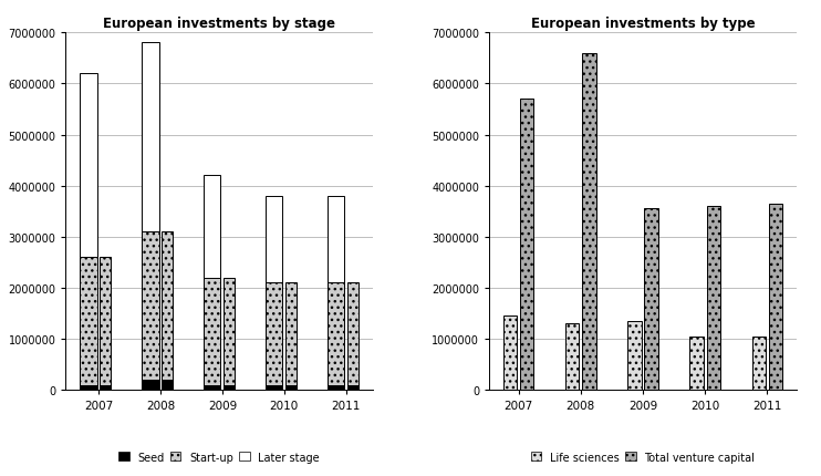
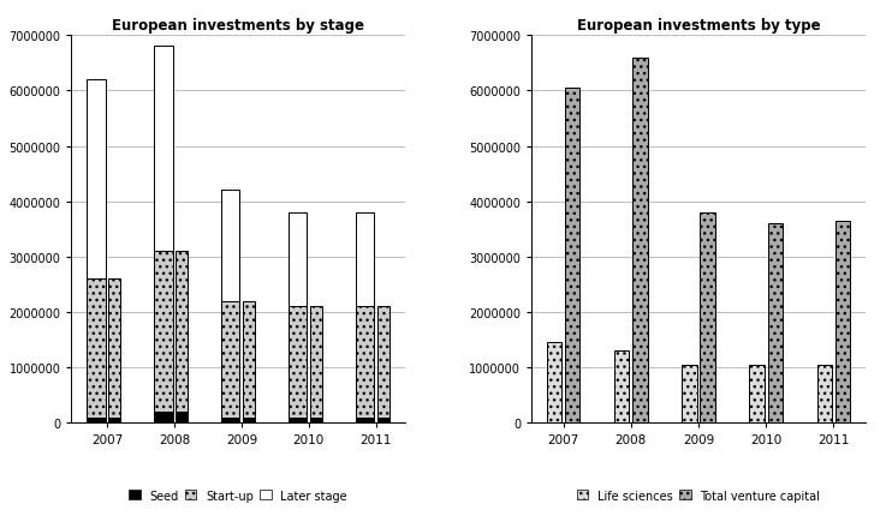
European investments by type/Total venture capital/2007: 5700000 -> 6050000
European investments by type/Life sciences/2009: 1350000 -> 1050000
European investments by type/Total venture capital/2009: 3550000 -> 3800000
